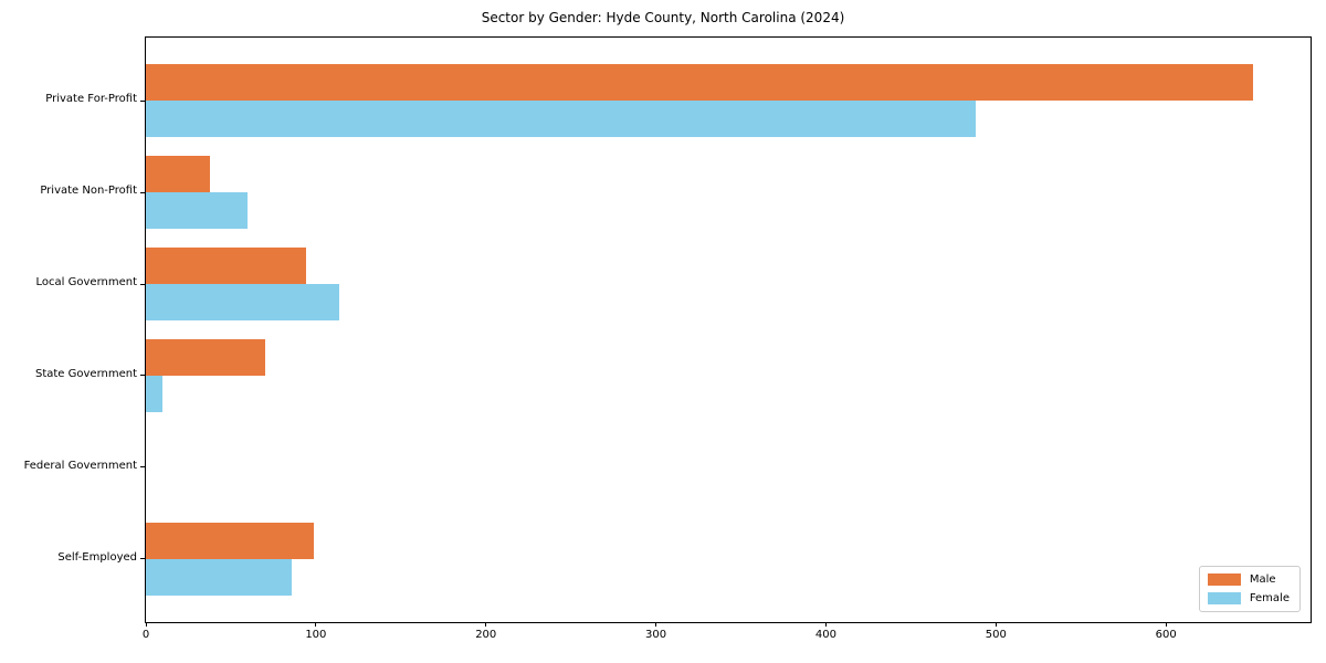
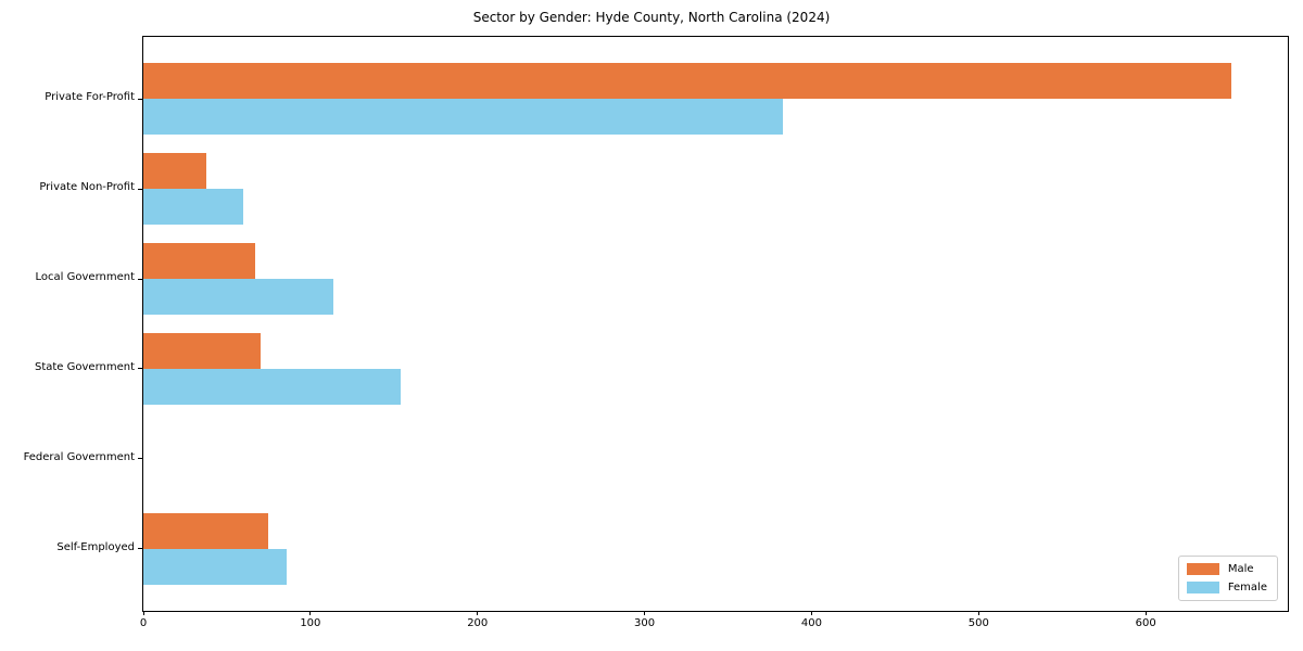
Female/Private For-Profit: 488 -> 383
Male/Local Government: 94 -> 67
Female/State Government: 10 -> 154
Male/Self-Employed: 99 -> 75
